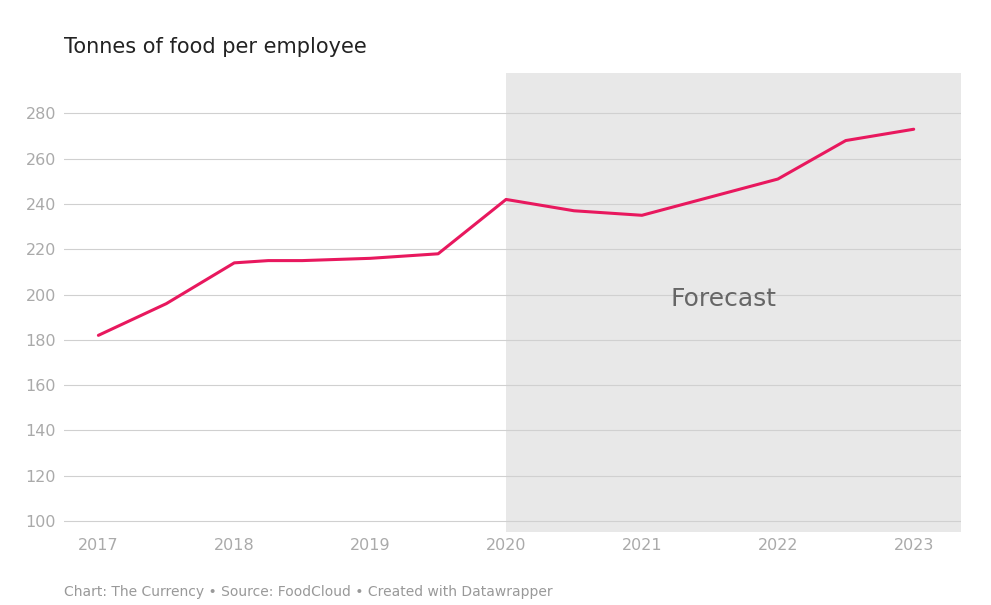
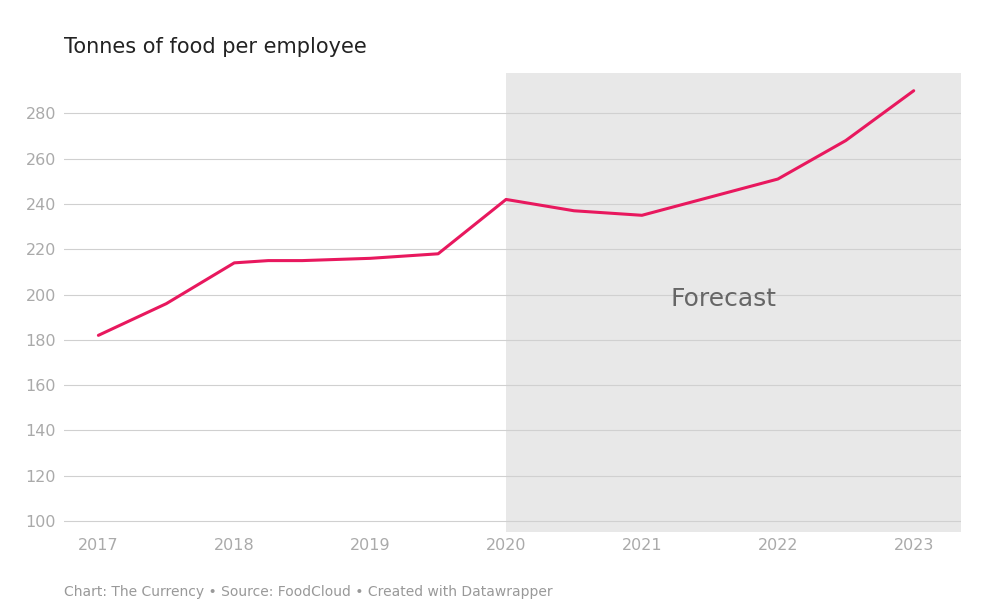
2023: 273 -> 290
